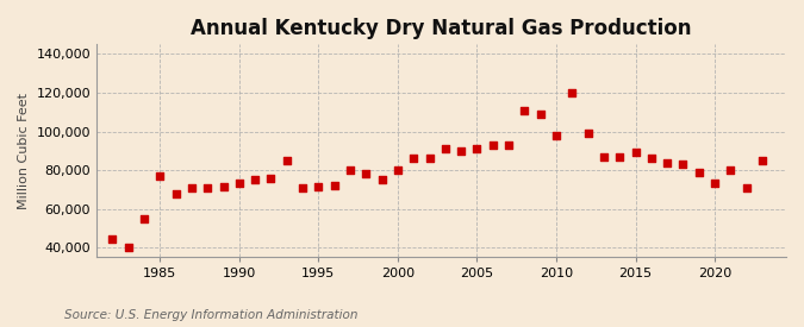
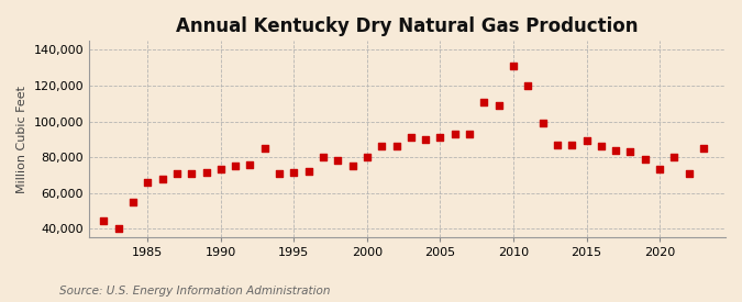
1985: 77,000 -> 66,000
2010: 98,000 -> 131,000
